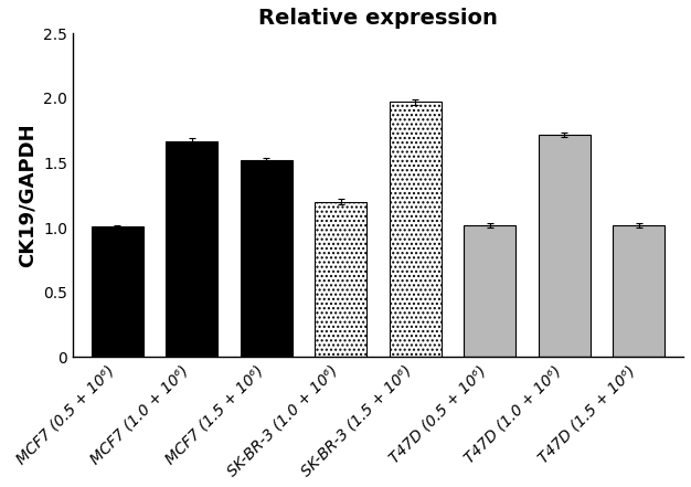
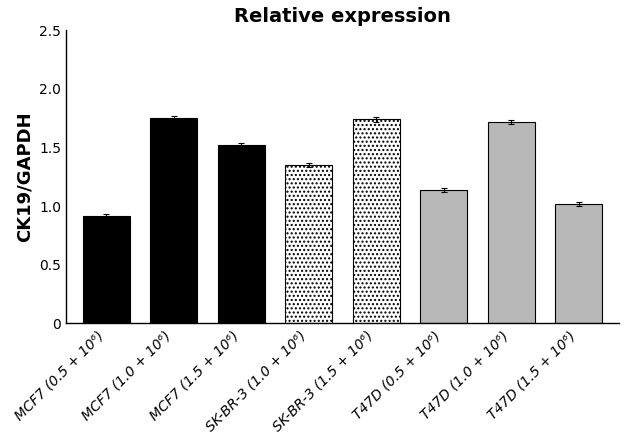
MCF7 (0.5 + 10⁶): 1.01 -> 0.92
MCF7 (1.0 + 10⁶): 1.67 -> 1.75
SK-BR-3 (1.0 + 10⁶): 1.20 -> 1.35
SK-BR-3 (1.5 + 10⁶): 1.97 -> 1.74
T47D (0.5 + 10⁶): 1.02 -> 1.14
